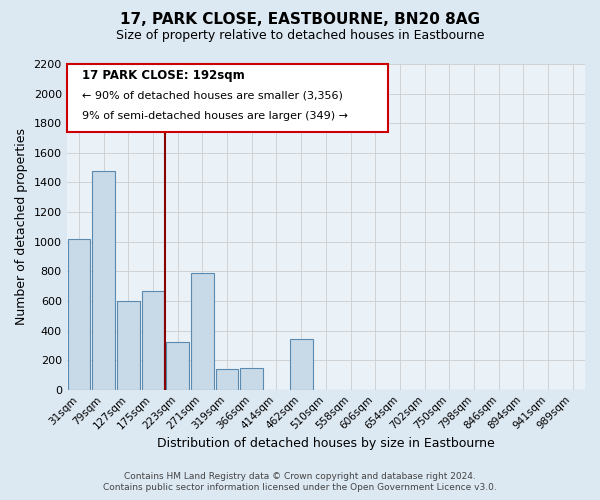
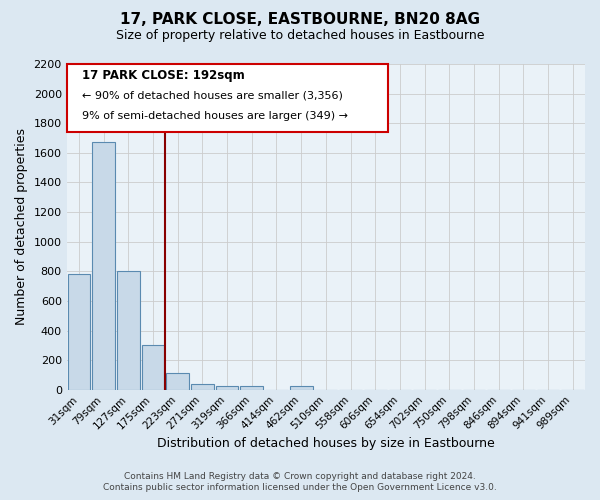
31sqm: 1020 -> 780
79sqm: 1480 -> 1670
127sqm: 600 -> 800
175sqm: 670 -> 300
223sqm: 320 -> 110
271sqm: 790 -> 40
319sqm: 140 -> 30
366sqm: 150 -> 30
462sqm: 340 -> 30
